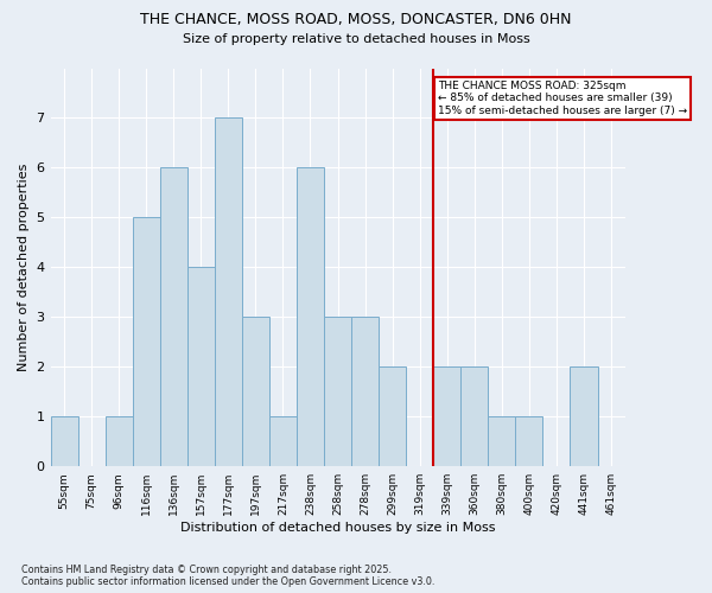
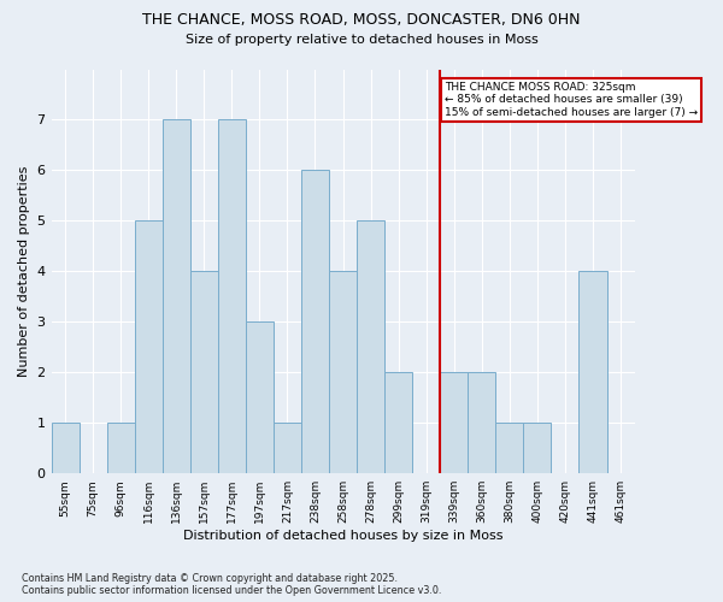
136sqm: 6 -> 7
258sqm: 3 -> 4
278sqm: 3 -> 5
441sqm: 2 -> 4
